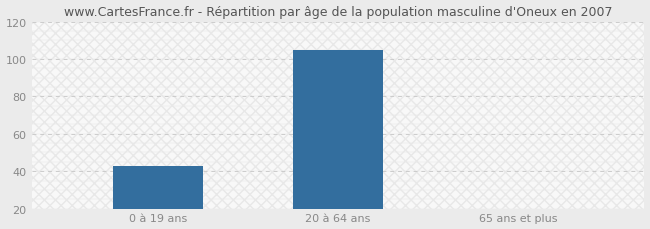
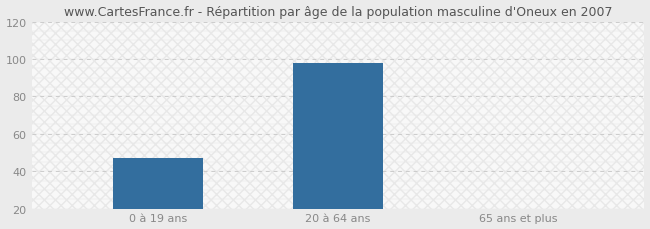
0 à 19 ans: 43 -> 47
20 à 64 ans: 105 -> 98
